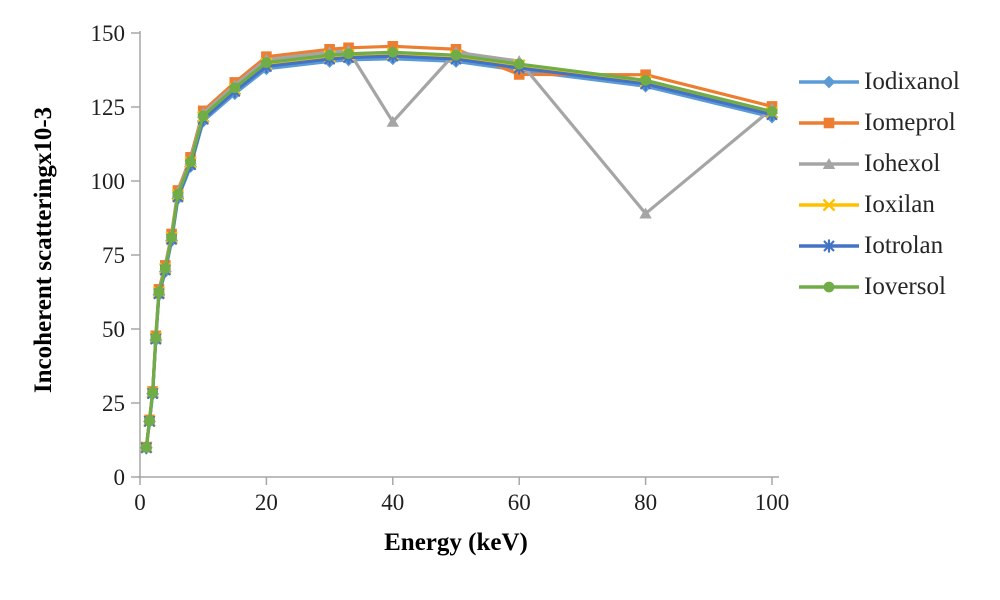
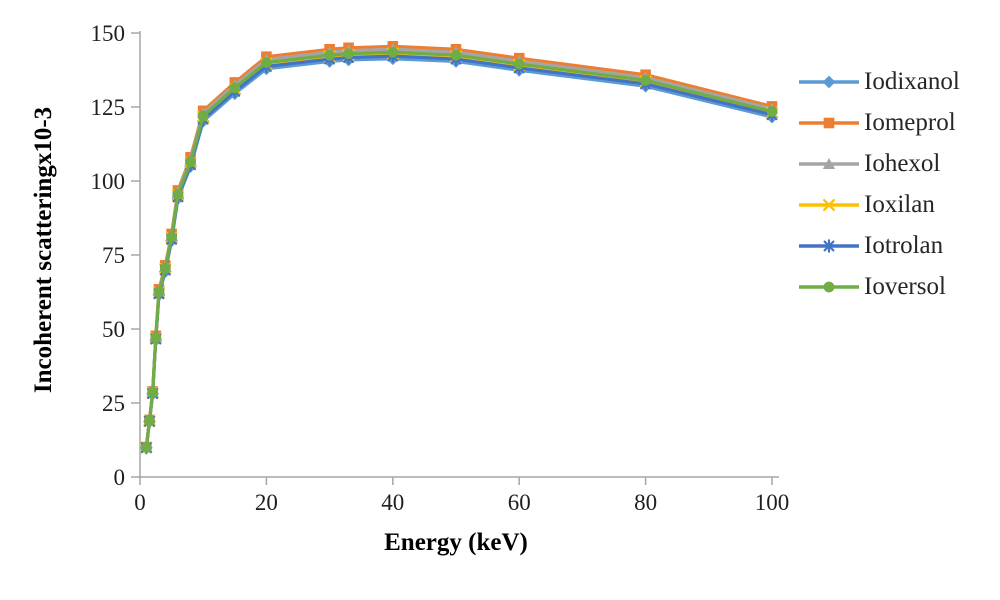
Iohexol/40: 120 -> 144
Iomeprol/60: 136 -> 142
Iohexol/80: 89 -> 135
